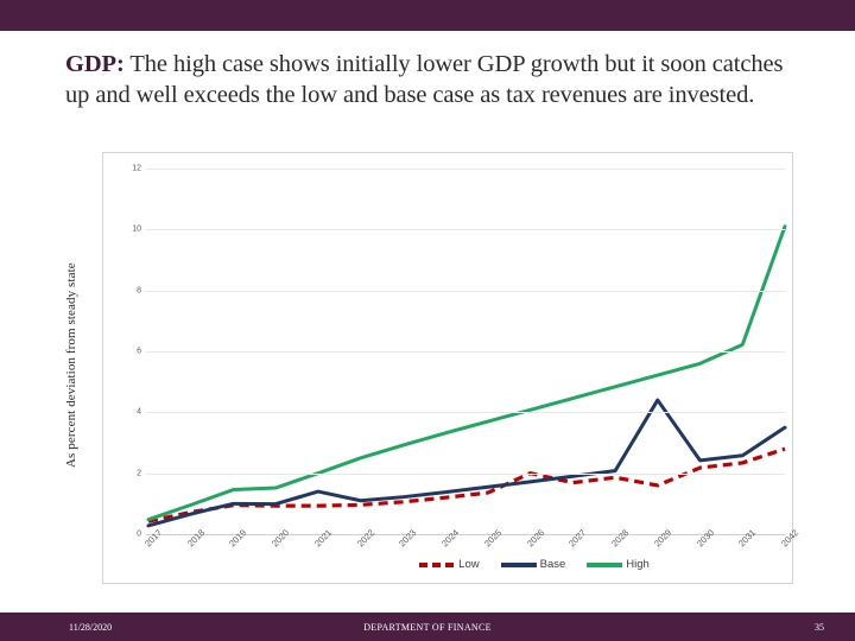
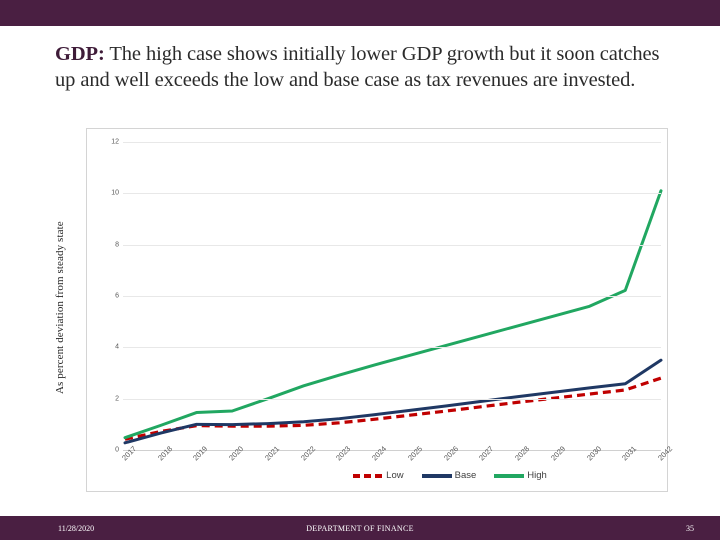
Base/2021: 1.4 -> 1.0
Low/2026: 2.0 -> 1.5
Low/2029: 1.6 -> 2.0
Base/2029: 4.4 -> 2.2
